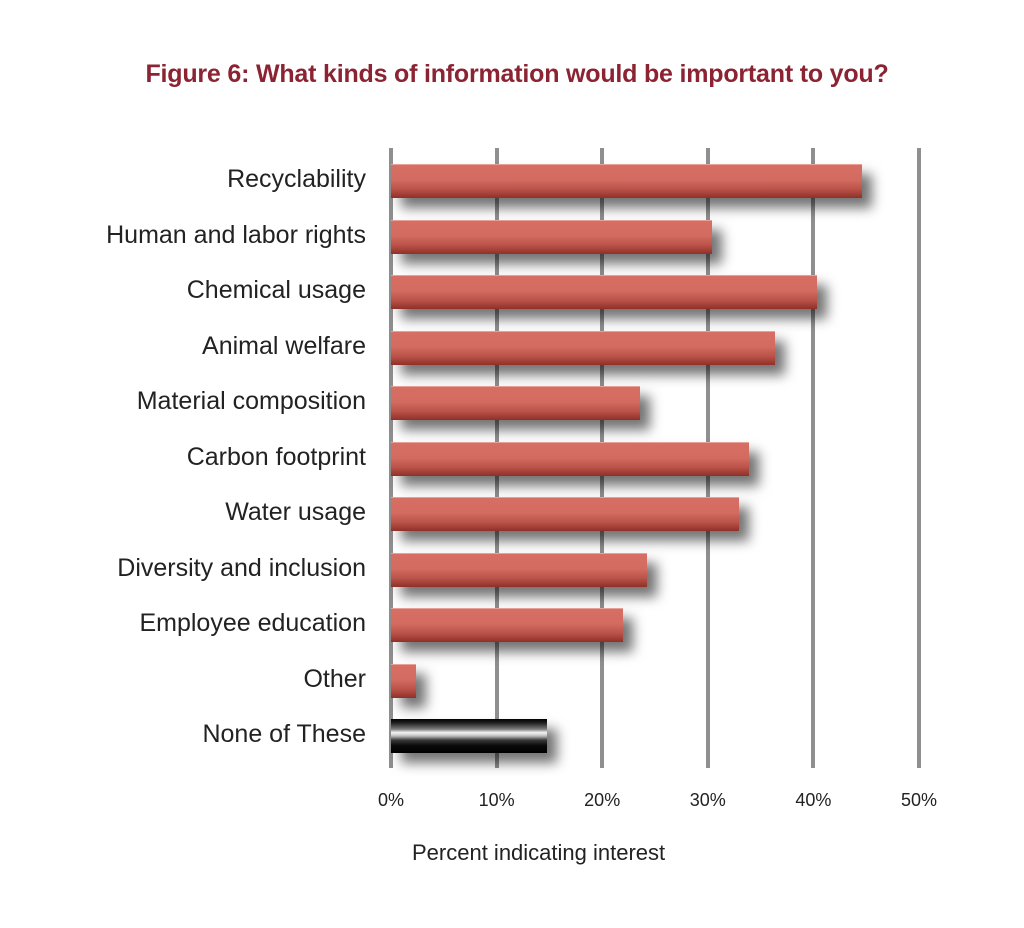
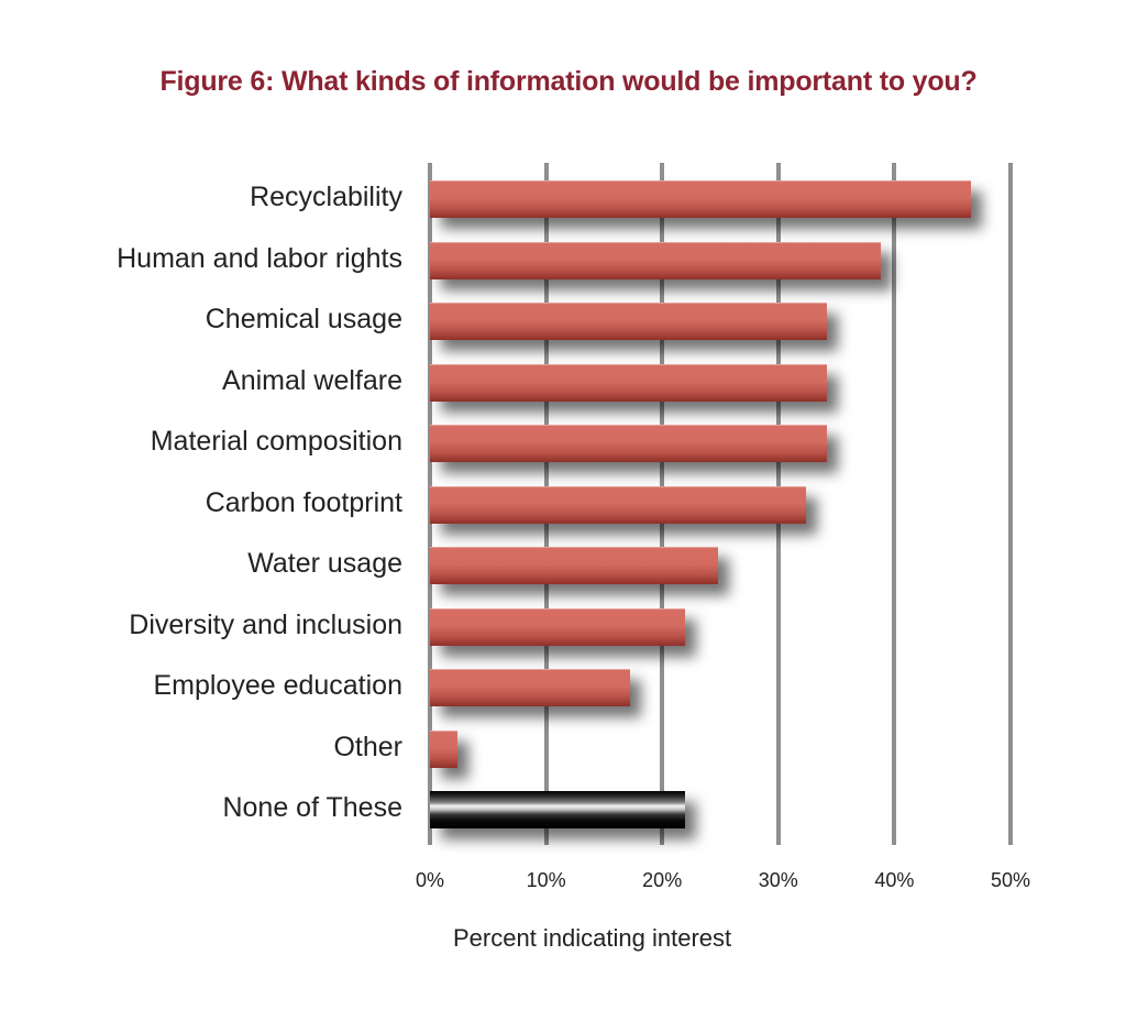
Recyclability: 44.6% -> 46.6%
Human and labor rights: 30.4% -> 38.8%
Chemical usage: 40.3% -> 34.2%
Animal welfare: 36.4% -> 34.2%
Material composition: 23.6% -> 34.2%
Carbon footprint: 33.9% -> 32.4%
Water usage: 33.0% -> 24.8%
Diversity and inclusion: 24.2% -> 22.0%
Employee education: 22.0% -> 17.2%
None of These: 14.8% -> 22.0%
